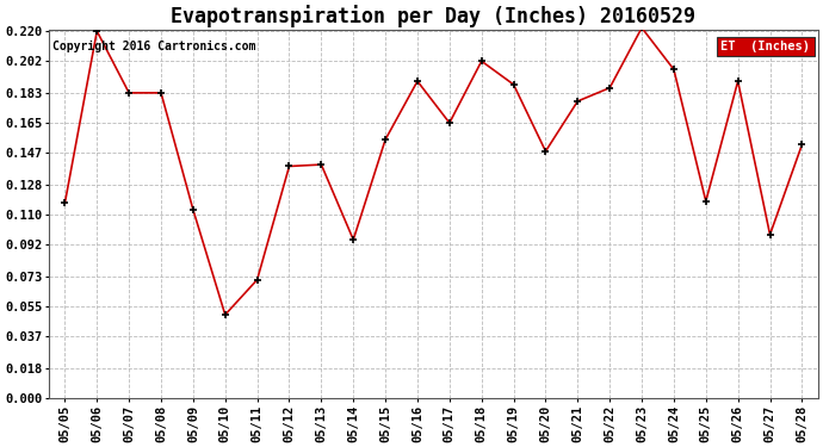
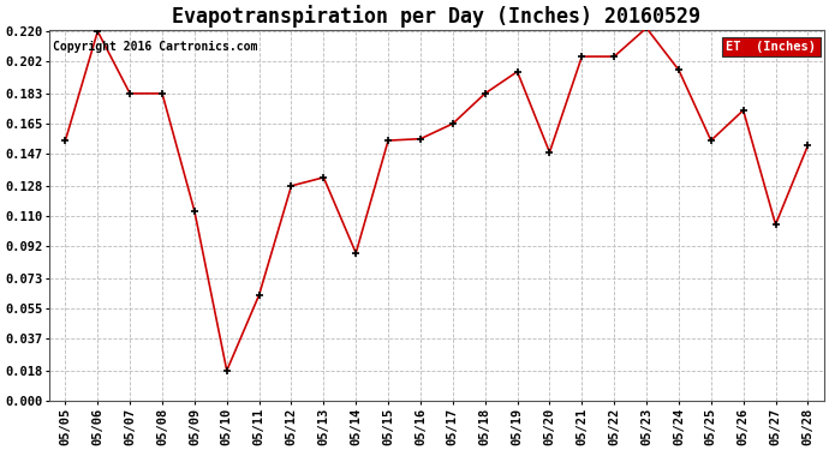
05/05: 0.117 -> 0.155
05/10: 0.050 -> 0.018
05/11: 0.071 -> 0.063
05/12: 0.139 -> 0.128
05/13: 0.140 -> 0.133
05/14: 0.095 -> 0.088
05/16: 0.190 -> 0.156
05/18: 0.202 -> 0.183
05/19: 0.188 -> 0.196
05/21: 0.178 -> 0.205
05/22: 0.186 -> 0.205
05/25: 0.118 -> 0.155
05/26: 0.190 -> 0.173
05/27: 0.098 -> 0.105
